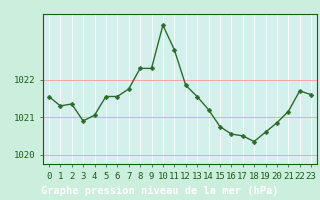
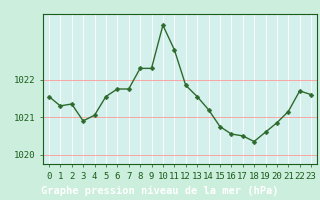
6: 1021.55 -> 1021.75
